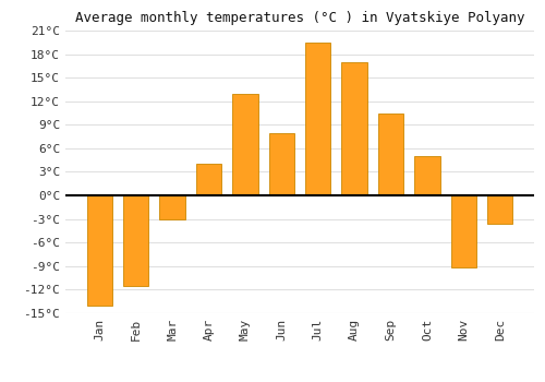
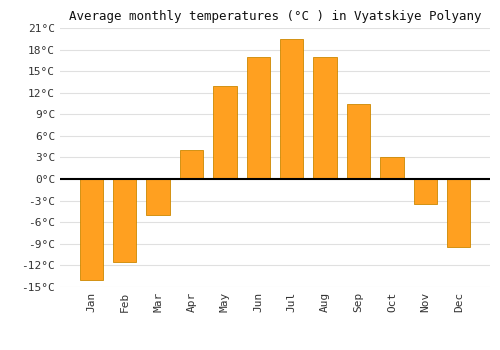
Mar: -3.0°C -> -5.0°C
Jun: 8.0°C -> 17.0°C
Oct: 5.0°C -> 3.0°C
Nov: -9.2°C -> -3.5°C
Dec: -3.6°C -> -9.5°C
